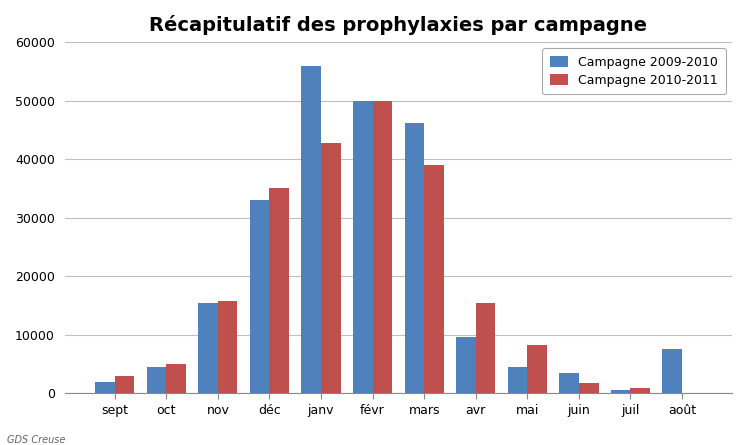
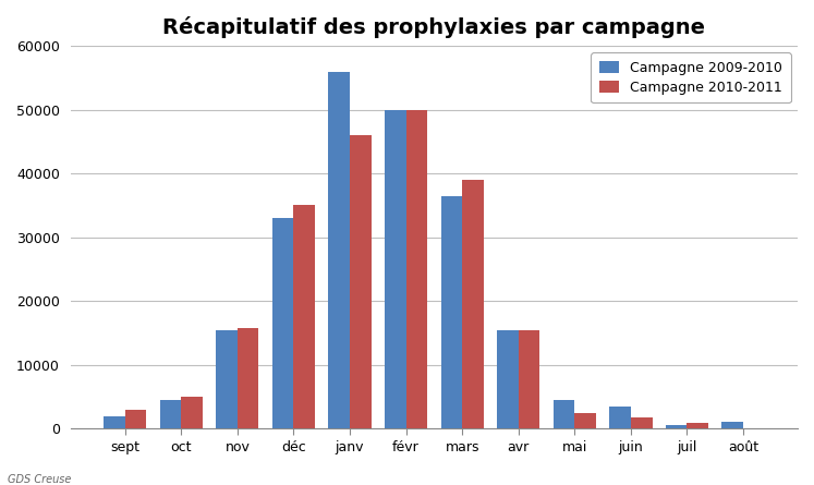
Campagne 2010-2011/janv: 42800 -> 46000
Campagne 2009-2010/mars: 46200 -> 36500
Campagne 2009-2010/avr: 9600 -> 15500
Campagne 2010-2011/mai: 8200 -> 2500
Campagne 2009-2010/août: 7600 -> 1000
